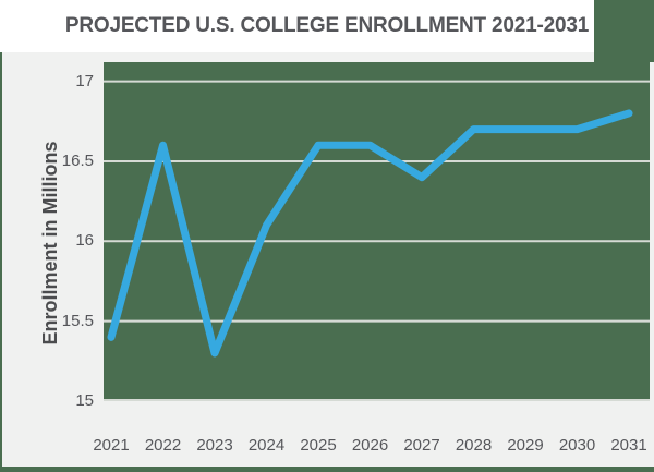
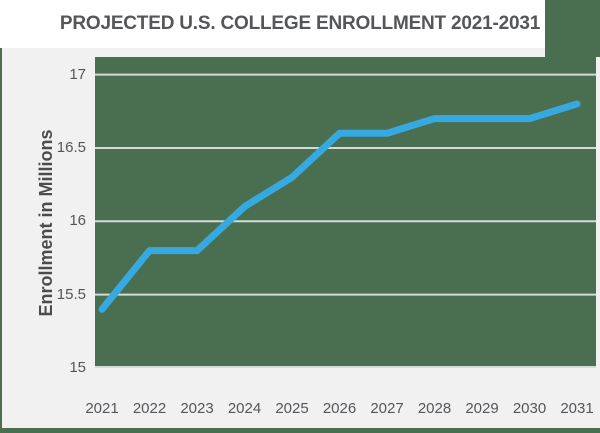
2022: 16.6 -> 15.8
2023: 15.3 -> 15.8
2025: 16.6 -> 16.3
2027: 16.4 -> 16.6
